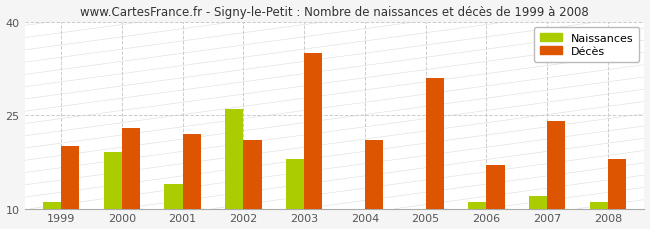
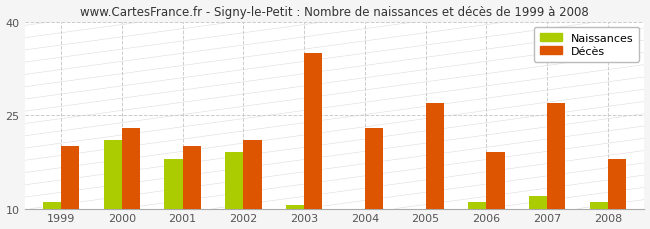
Naissances/2000: 19.0 -> 21.0
Naissances/2001: 14.0 -> 18.0
Décès/2001: 22 -> 20
Naissances/2002: 26.0 -> 19.0
Naissances/2003: 18.0 -> 10.5
Décès/2004: 21 -> 23
Décès/2005: 31 -> 27
Décès/2006: 17 -> 19
Décès/2007: 24 -> 27
